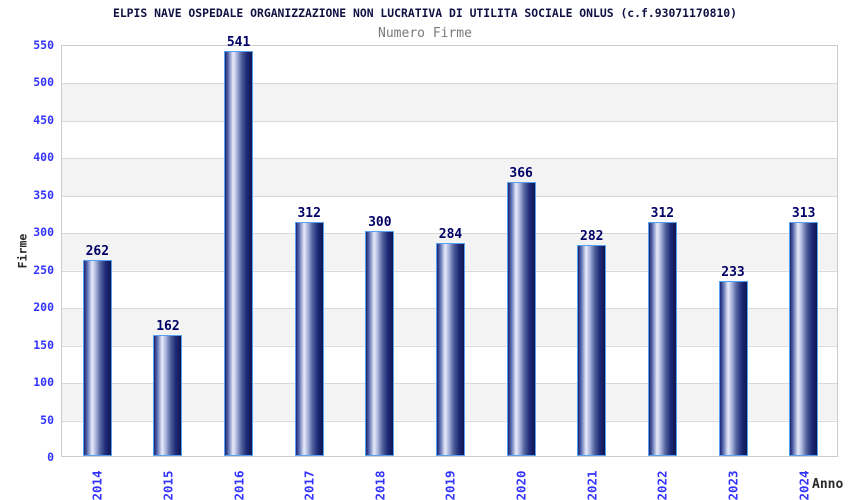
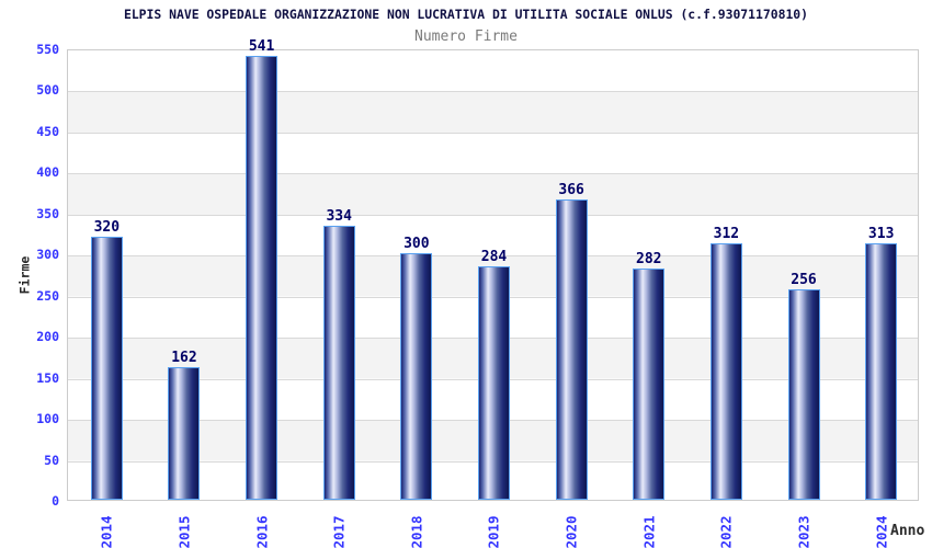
2014: 262 -> 320
2017: 312 -> 334
2023: 233 -> 256
